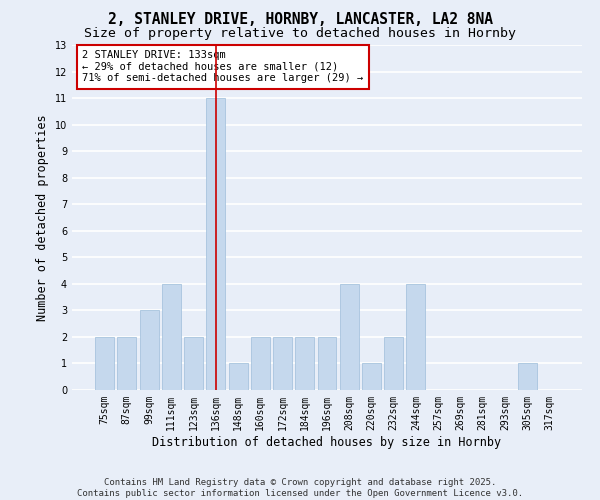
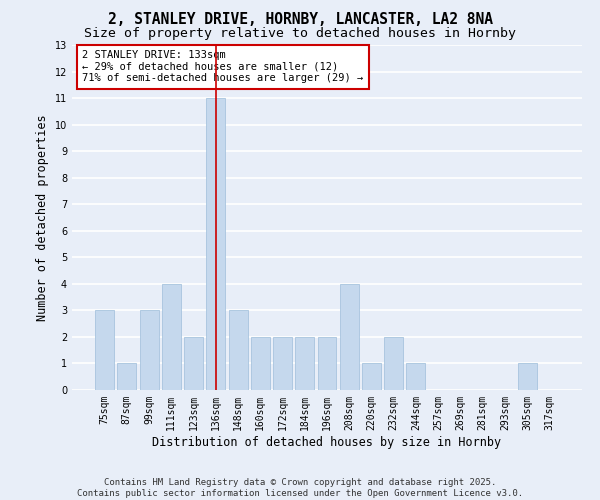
75sqm: 2 -> 3
87sqm: 2 -> 1
148sqm: 1 -> 3
244sqm: 4 -> 1
